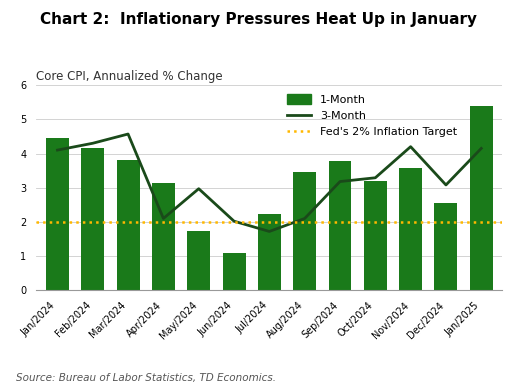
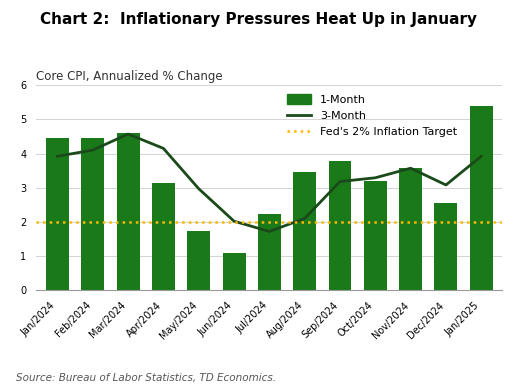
3-Month/Jan/2024: 4.10 -> 3.92
1-Month/Feb/2024: 4.15 -> 4.45
3-Month/Feb/2024: 4.30 -> 4.10
1-Month/Mar/2024: 3.80 -> 4.60
3-Month/Apr/2024: 2.10 -> 4.15
3-Month/Nov/2024: 4.20 -> 3.57
3-Month/Jan/2025: 4.15 -> 3.92
